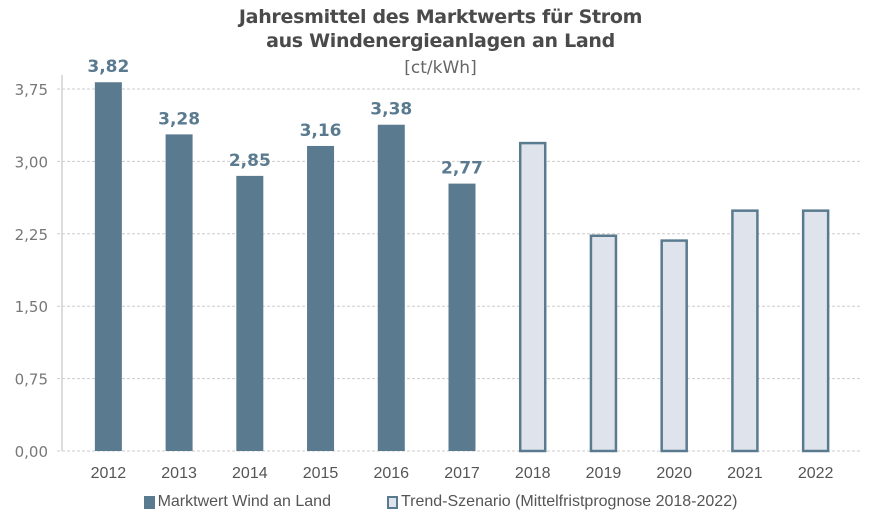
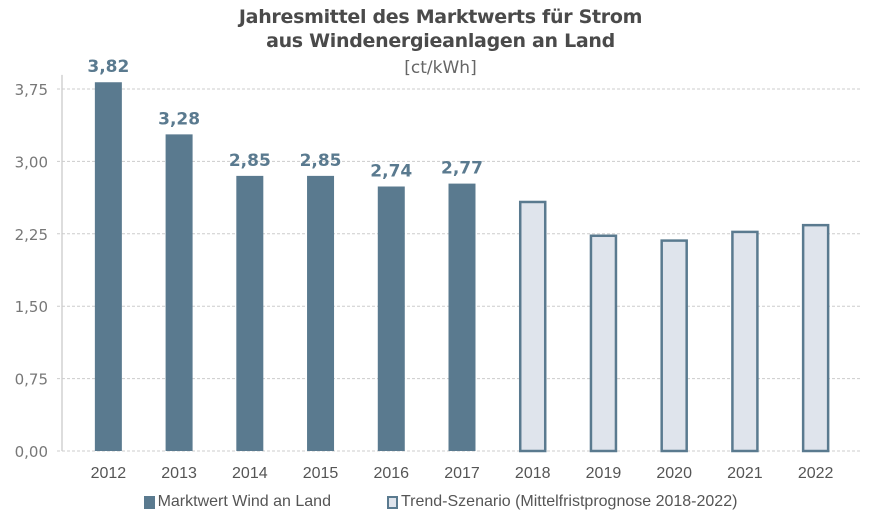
Marktwert Wind an Land/2015: 3,16 -> 2,85
Marktwert Wind an Land/2016: 3,38 -> 2,74
Trend-Szenario (Mittelfristprognose 2018-2022)/2018: 3,2 -> 2,6
Trend-Szenario (Mittelfristprognose 2018-2022)/2021: 2,5 -> 2,3
Trend-Szenario (Mittelfristprognose 2018-2022)/2022: 2,5 -> 2,4
